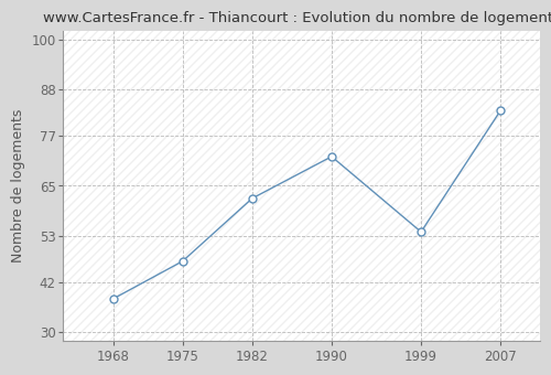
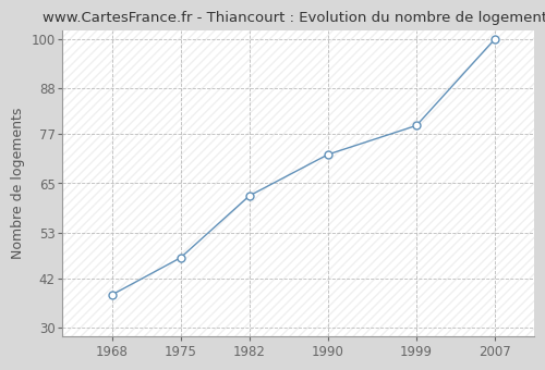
1999: 54 -> 79
2007: 83 -> 100
